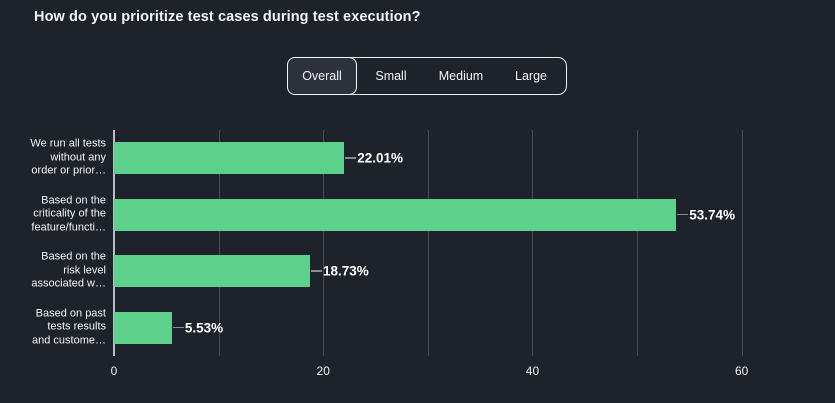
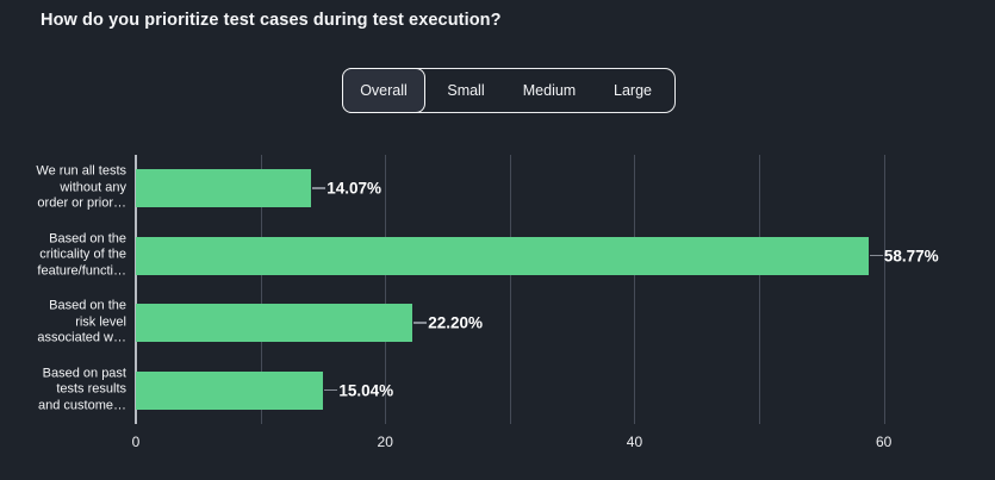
We run all tests without any order or prior…: 22.01% -> 14.07%
Based on the criticality of the feature/functi…: 53.74% -> 58.77%
Based on the risk level associated w…: 18.73% -> 22.20%
Based on past tests results and custome…: 5.53% -> 15.04%
